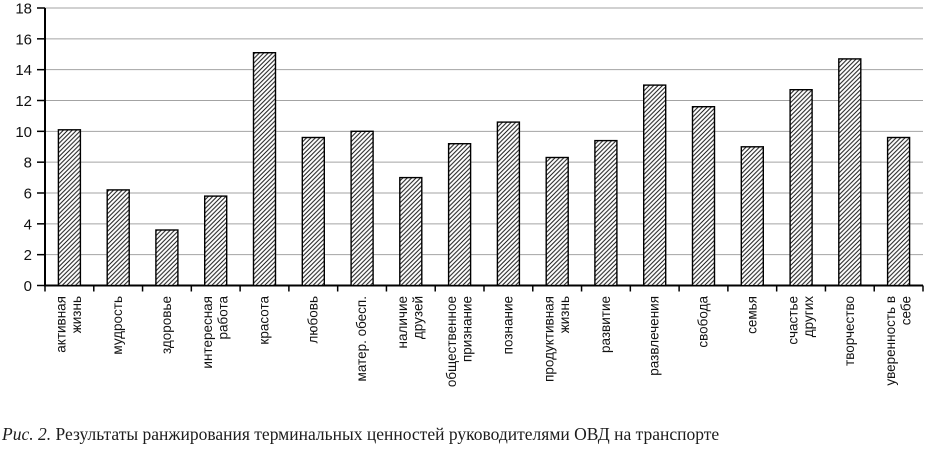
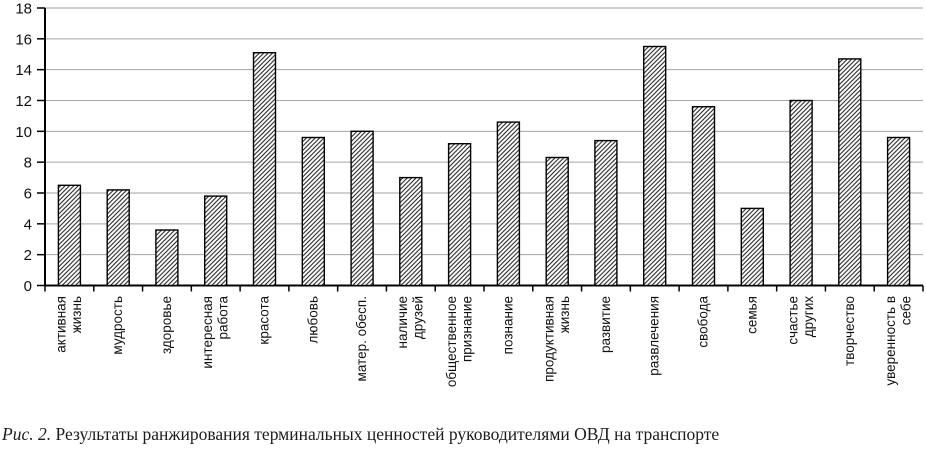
активная жизнь: 10.1 -> 6.5
развлечения: 13.0 -> 15.5
семья: 9.0 -> 5.0
счастье других: 12.7 -> 12.0
